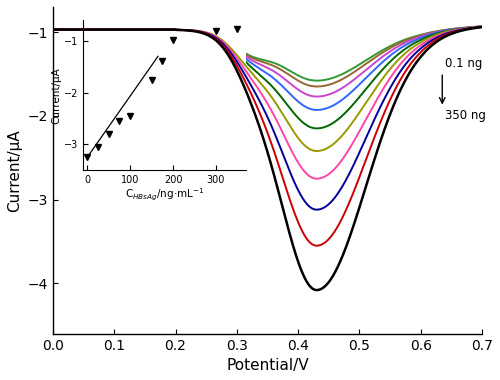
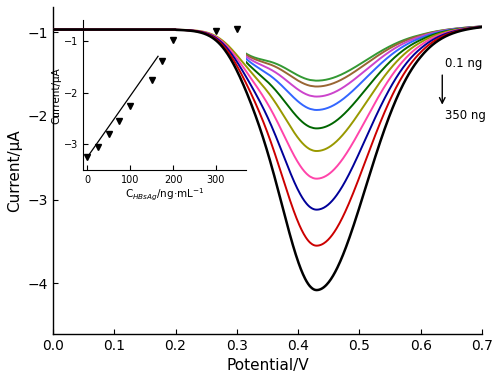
100: -2.46 -> -2.25
